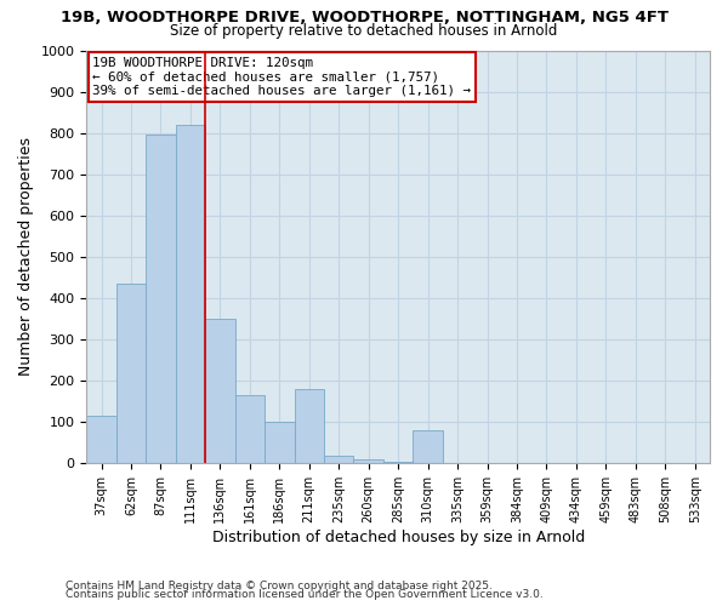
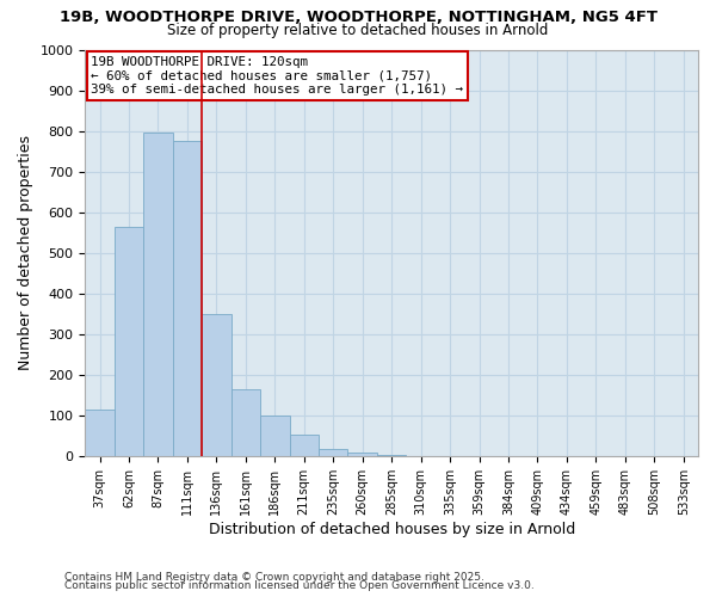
62sqm: 435 -> 565
111sqm: 820 -> 775
211sqm: 180 -> 55
310sqm: 80 -> 1
